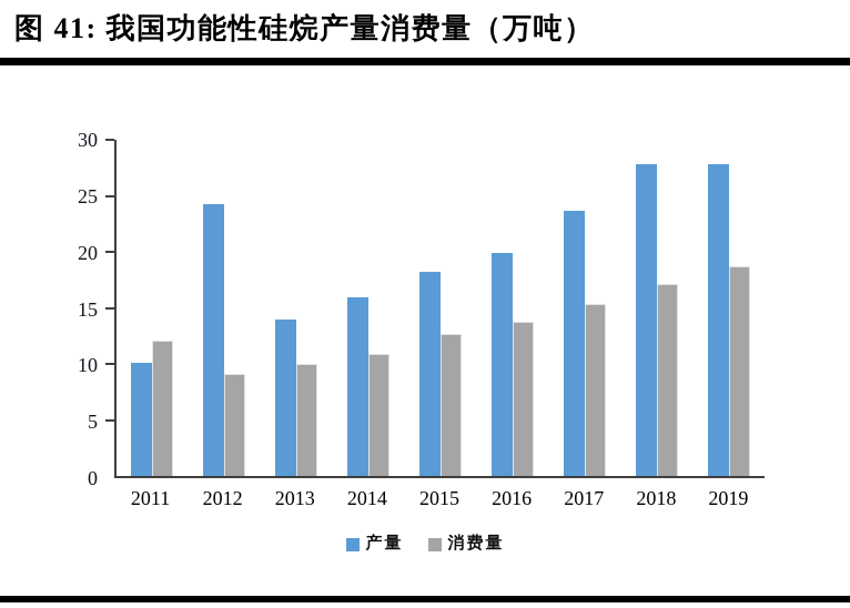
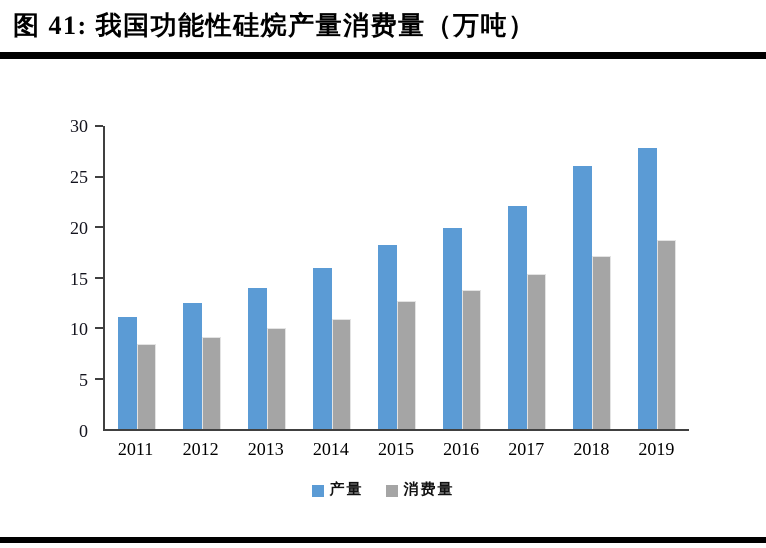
产量/2011: 10.1 -> 11.1
消费量/2011: 12.1 -> 8.4
产量/2012: 24.3 -> 12.5
产量/2017: 23.7 -> 22.1
产量/2018: 27.8 -> 26.0
